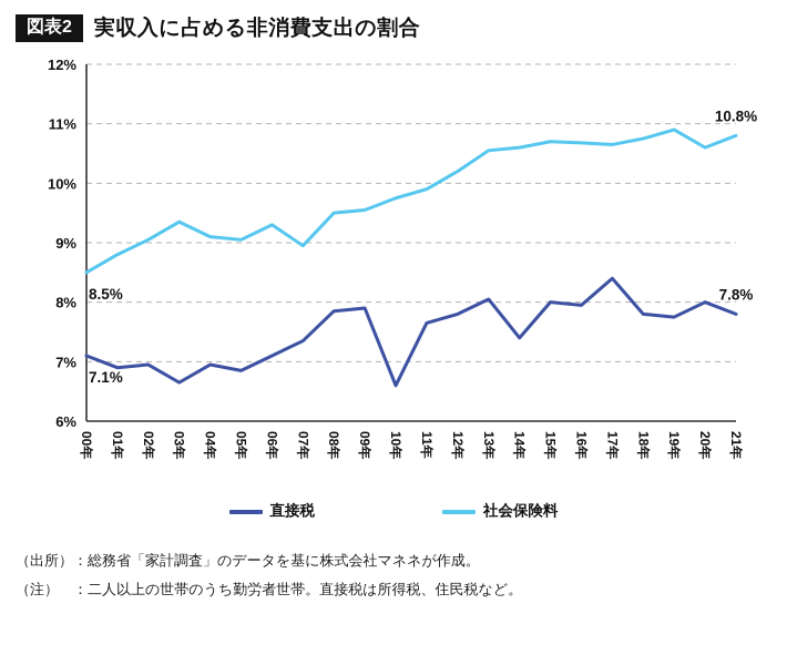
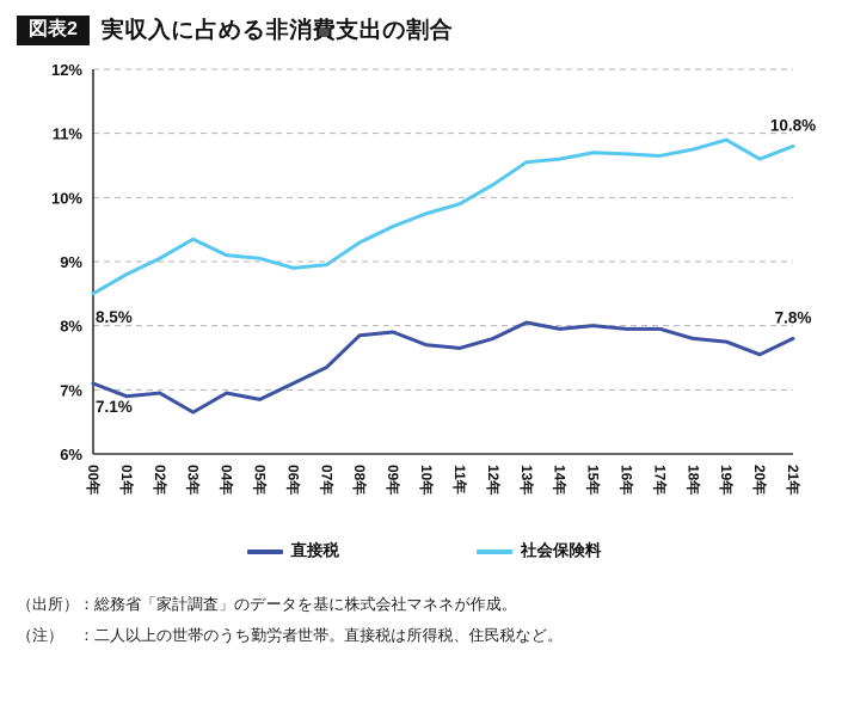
社会保険料/06年: 9.3% -> 8.9%
社会保険料/08年: 9.5% -> 9.3%
直接税/10年: 6.6% -> 7.7%
直接税/14年: 7.4% -> 8.0%
直接税/17年: 8.4% -> 8.0%
直接税/20年: 8.0% -> 7.5%
